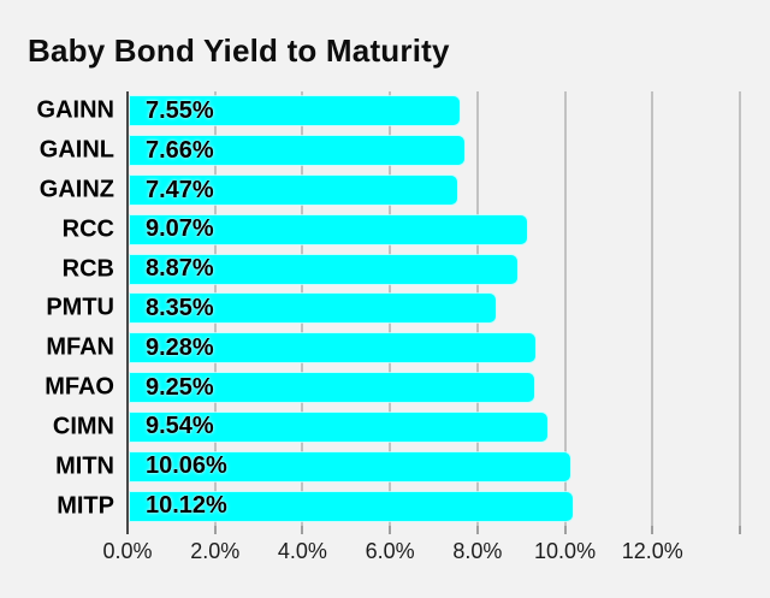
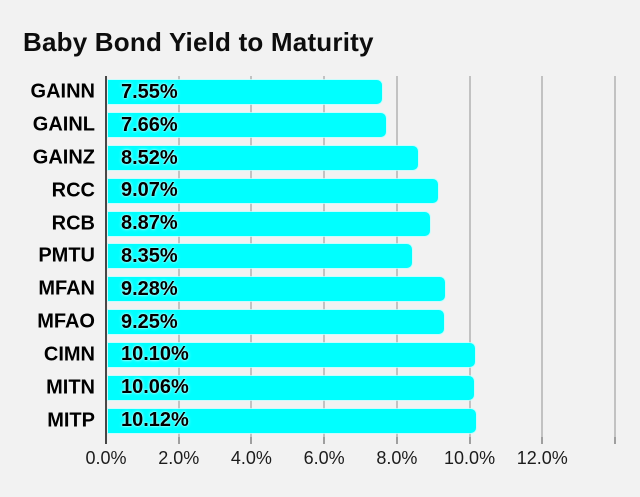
GAINZ: 7.47% -> 8.52%
CIMN: 9.54% -> 10.10%
